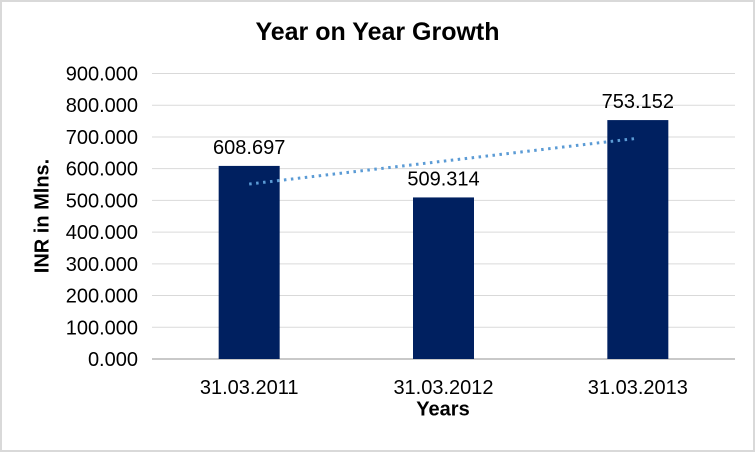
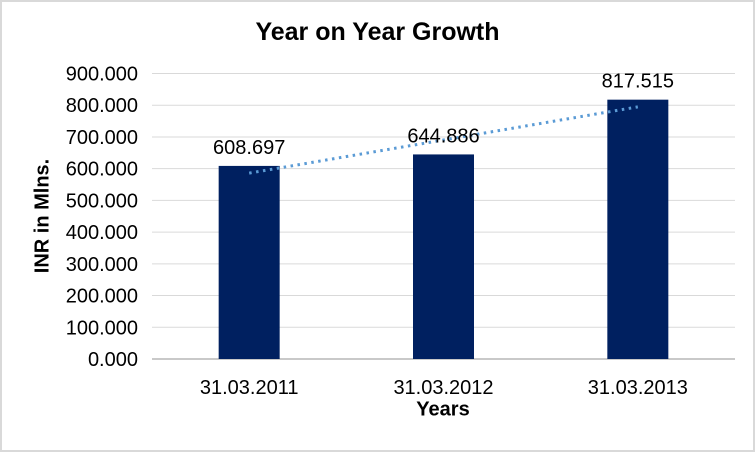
31.03.2012: 509.314 -> 644.886
31.03.2013: 753.152 -> 817.515
